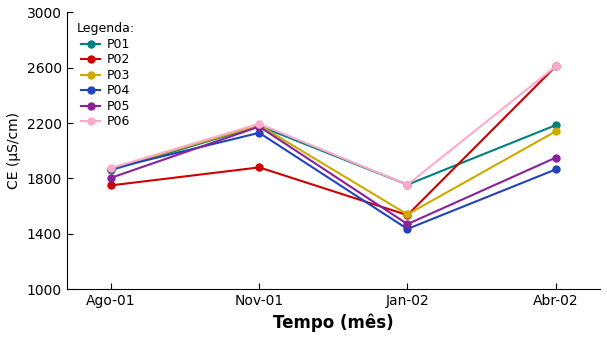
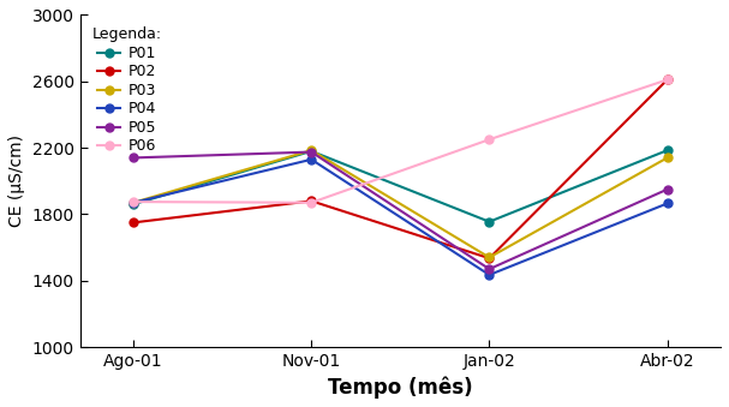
P05/Ago-01: 1800 -> 2140
P06/Nov-01: 2200 -> 1870
P06/Jan-02: 1760 -> 2250
